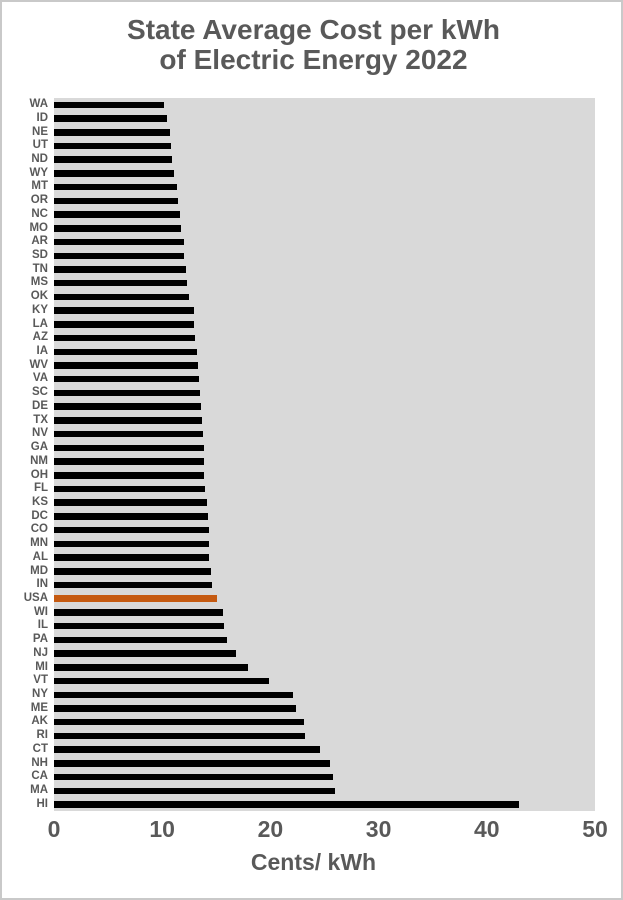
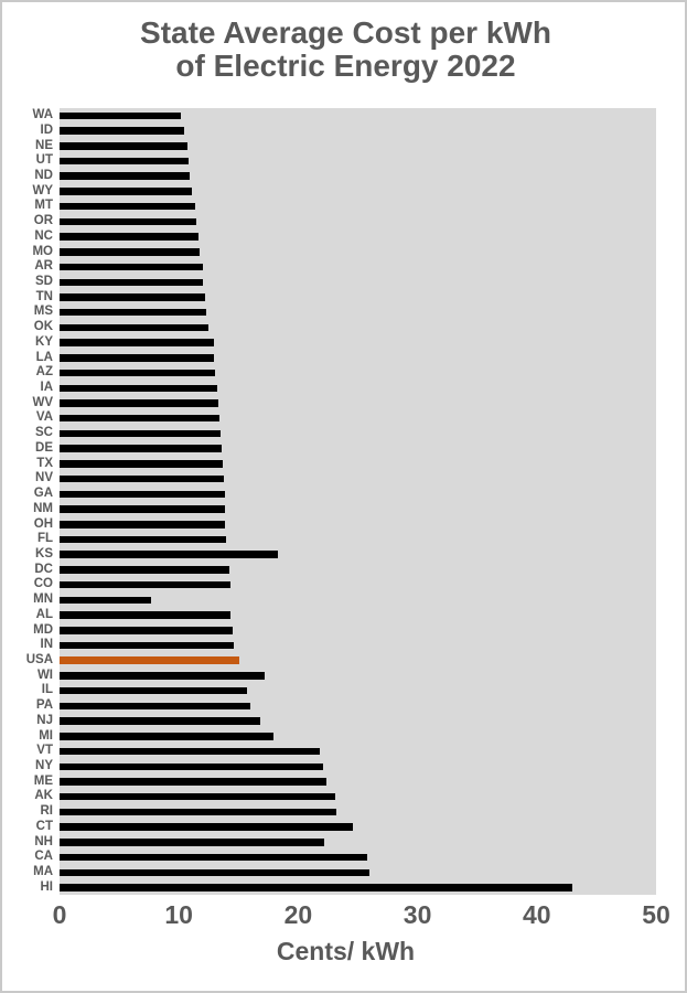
KS: 14.1 -> 18.3
MN: 14.3 -> 7.7
WI: 15.6 -> 17.2
VT: 19.9 -> 21.8
NH: 25.5 -> 22.2
